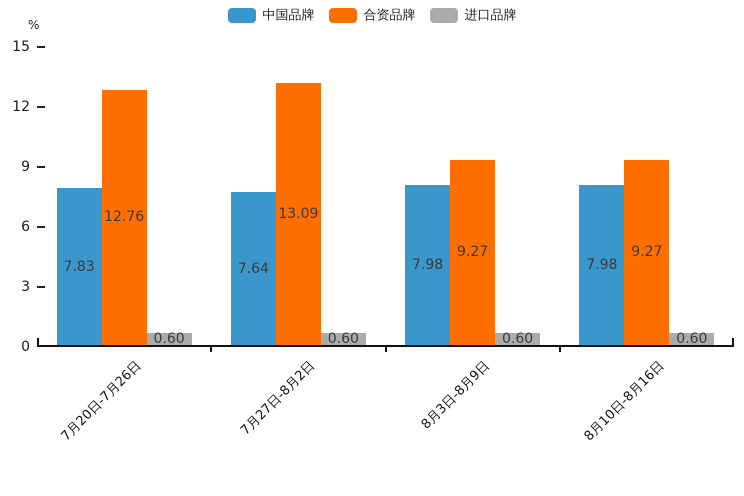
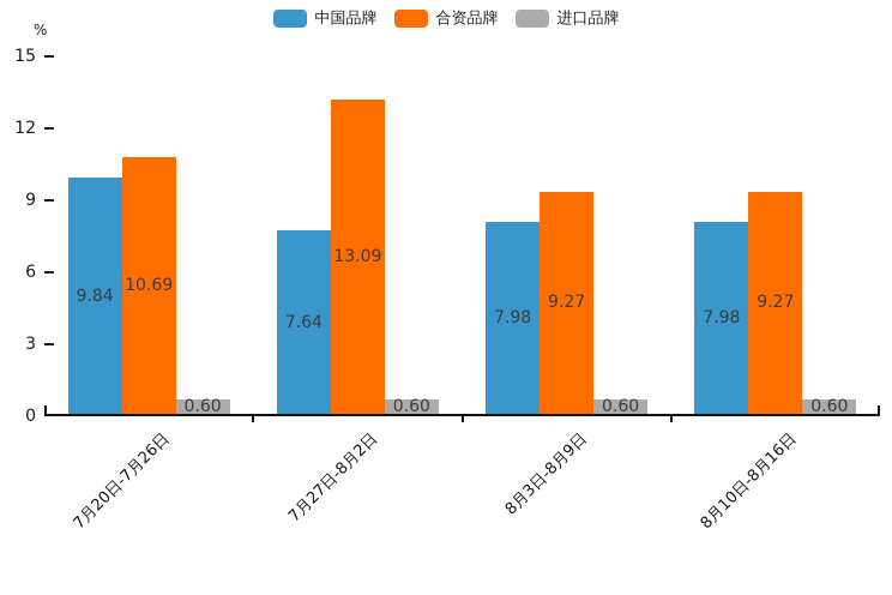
中国品牌/7月20日-7月26日: 7.83 -> 9.84
合资品牌/7月20日-7月26日: 12.76 -> 10.69
